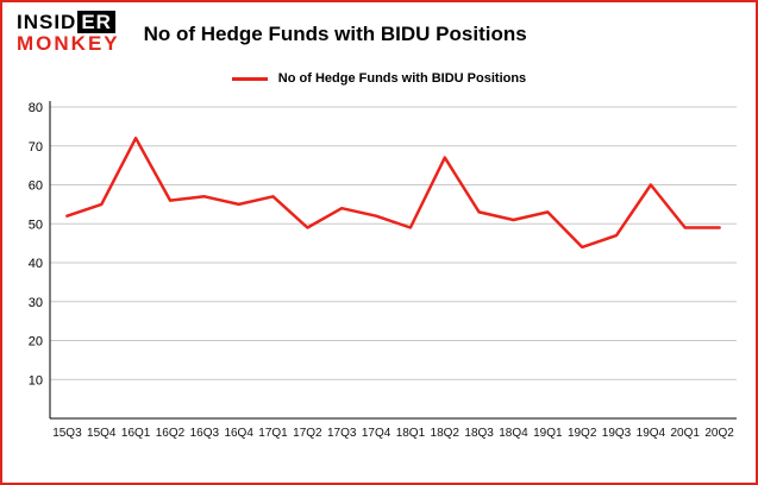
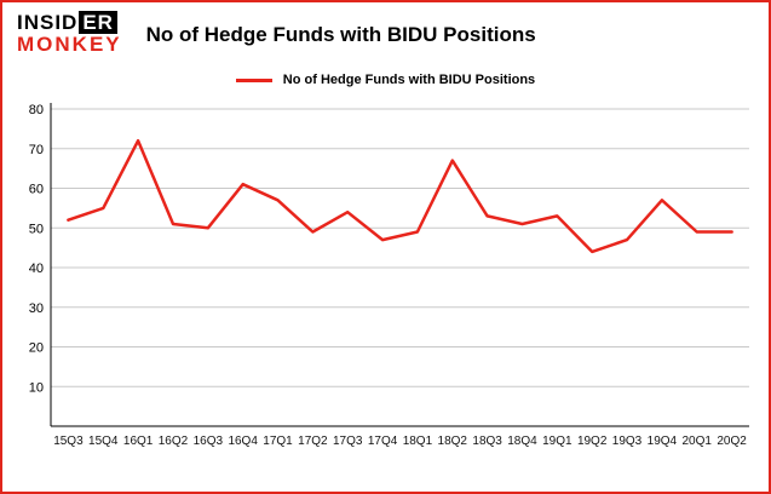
16Q2: 56 -> 51
16Q3: 57 -> 50
16Q4: 55 -> 61
17Q4: 52 -> 47
19Q4: 60 -> 57
